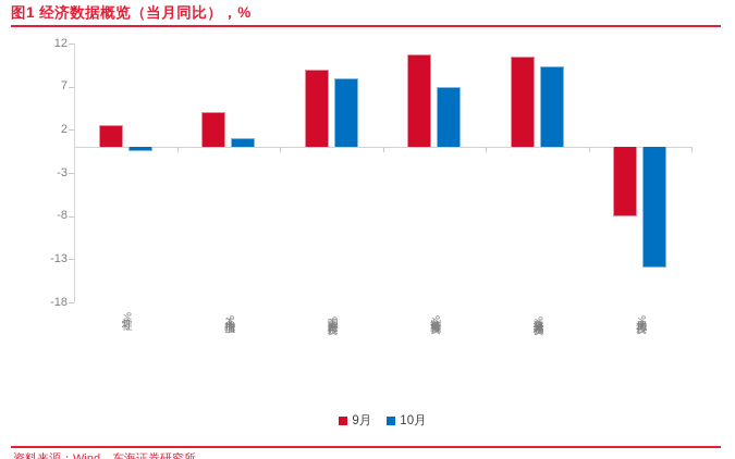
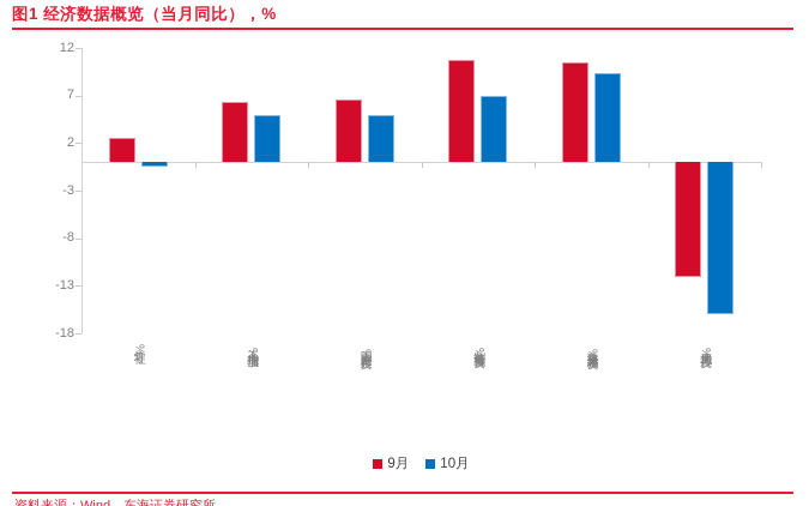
9月/工业增加值%: 4 -> 6
10月/工业增加值%: 1 -> 5
9月/固定资产投资%: 9 -> 7
10月/固定资产投资%: 8 -> 5
9月/房地产投资%: -8 -> -12
10月/房地产投资%: -14 -> -16
